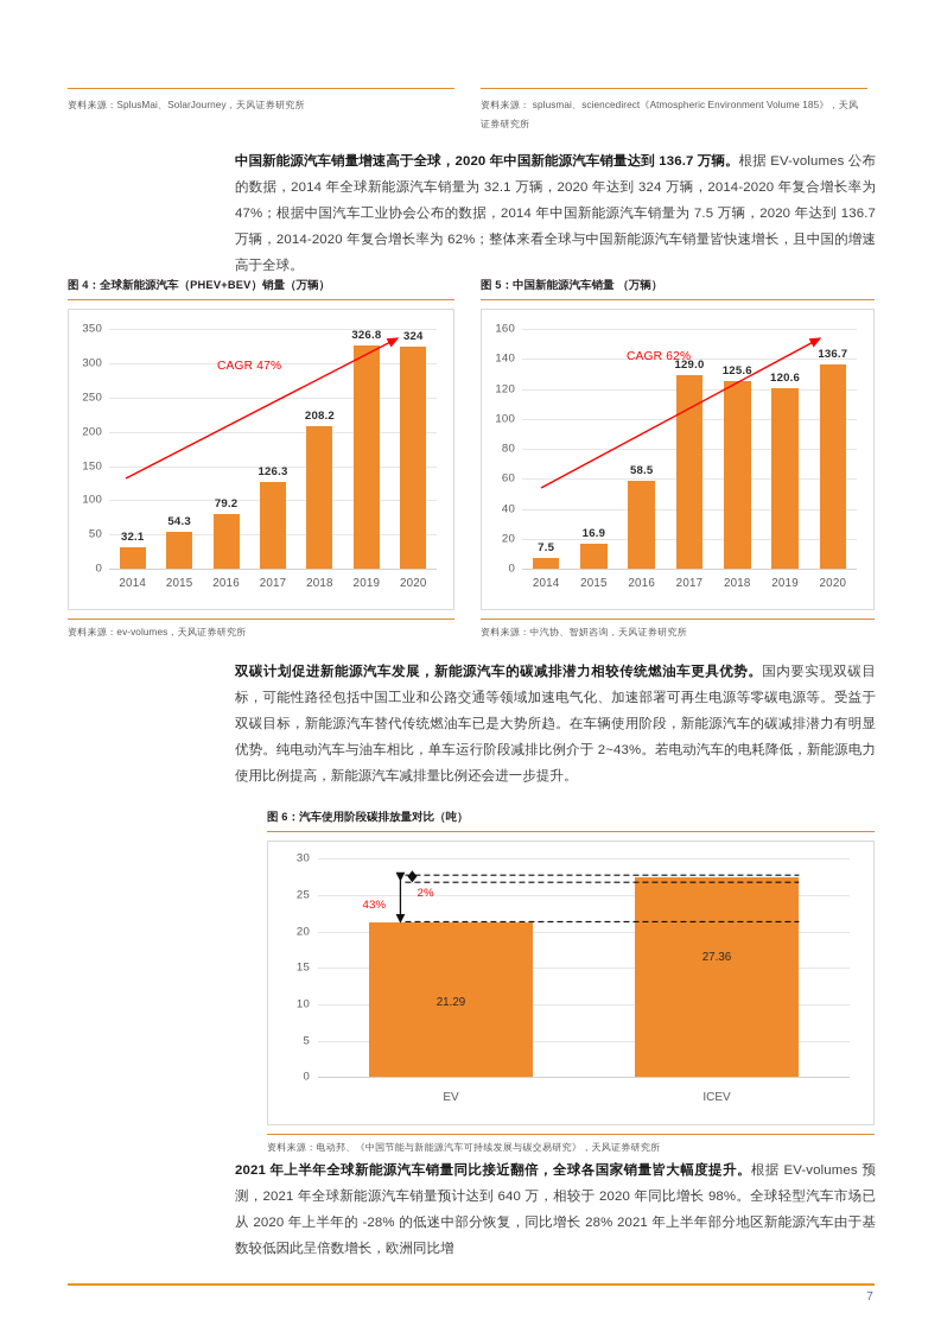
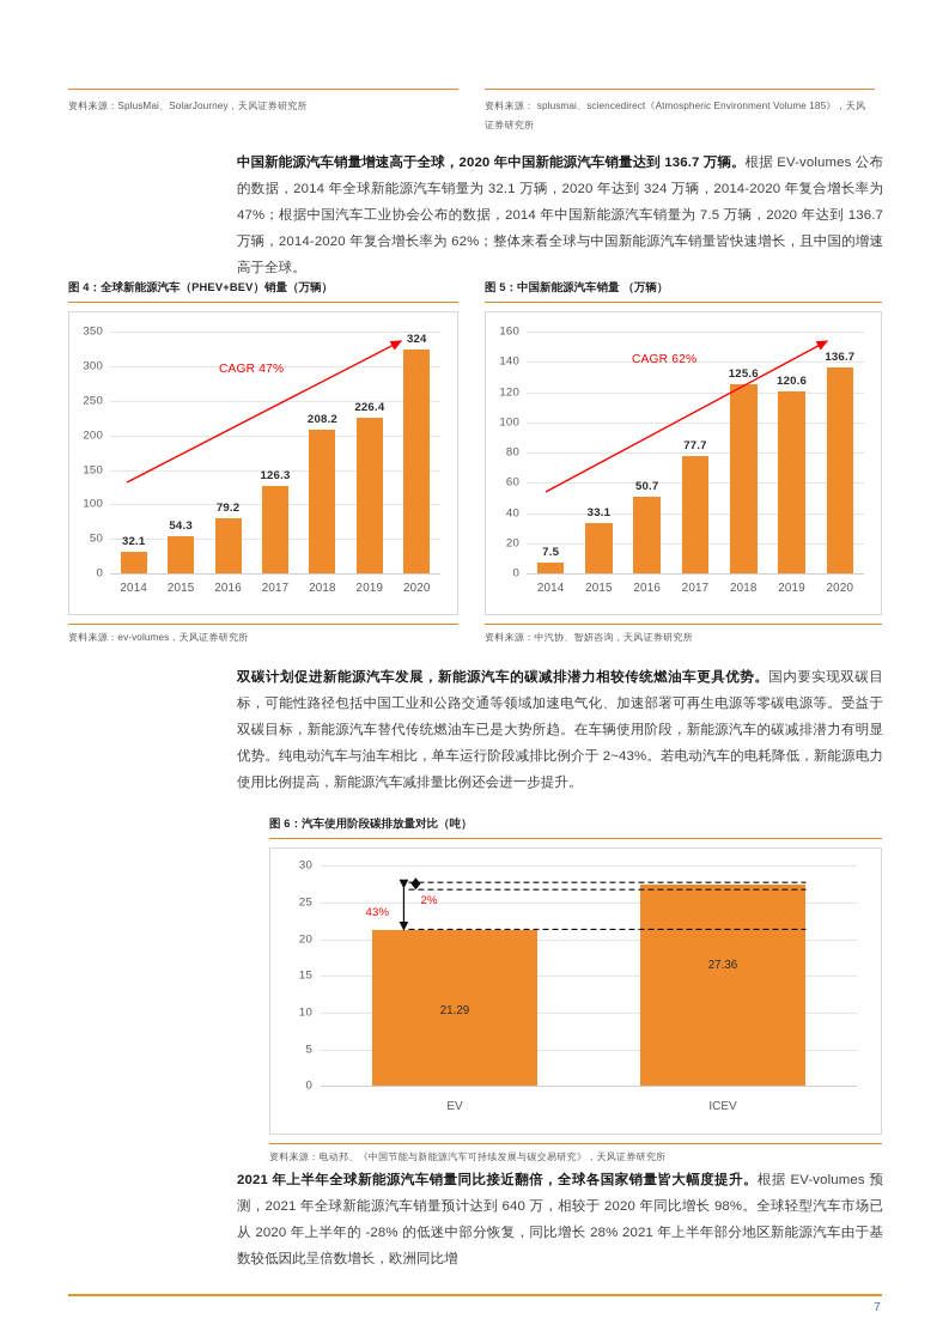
图 4：全球新能源汽车（PHEV+BEV）销量（万辆）/2019: 326.8 -> 226.4
图 5：中国新能源汽车销量 （万辆）/2015: 16.9 -> 33.1
图 5：中国新能源汽车销量 （万辆）/2016: 58.5 -> 50.7
图 5：中国新能源汽车销量 （万辆）/2017: 129.0 -> 77.7
